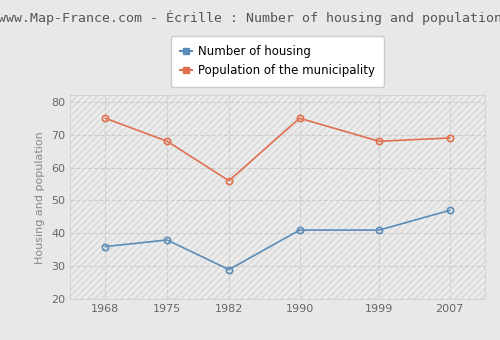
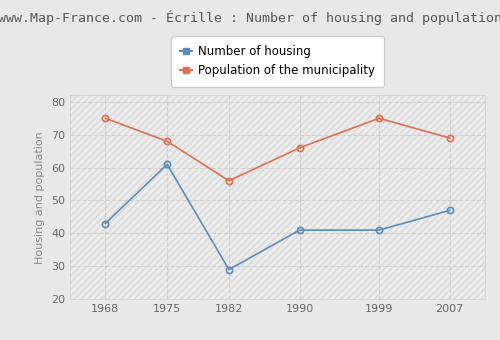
Number of housing/1968: 36 -> 43
Number of housing/1975: 38 -> 61
Population of the municipality/1990: 75 -> 66
Population of the municipality/1999: 68 -> 75
